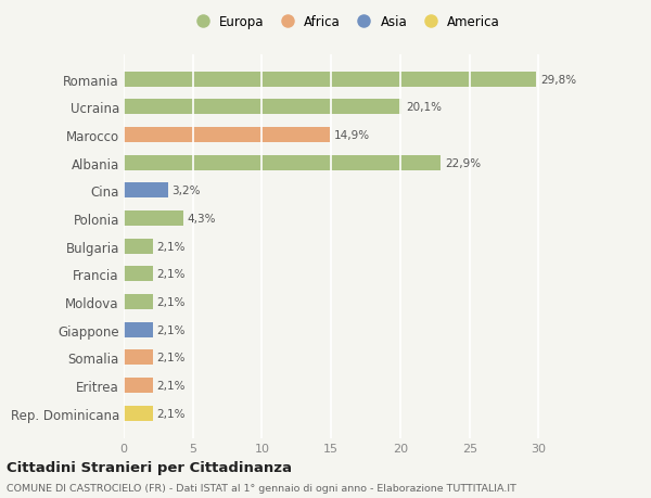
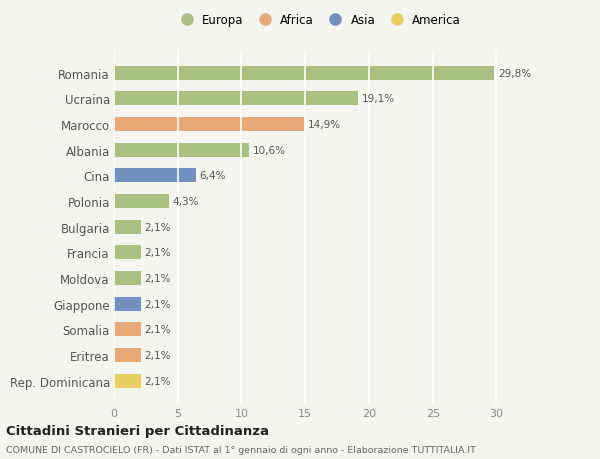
Ucraina: 20,1% -> 19,1%
Albania: 22,9% -> 10,6%
Cina: 3,2% -> 6,4%
